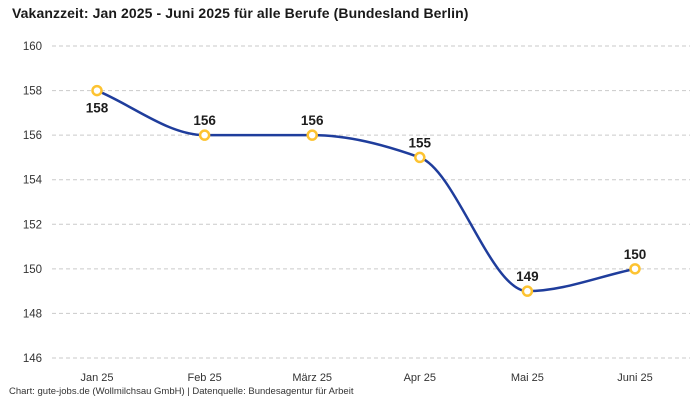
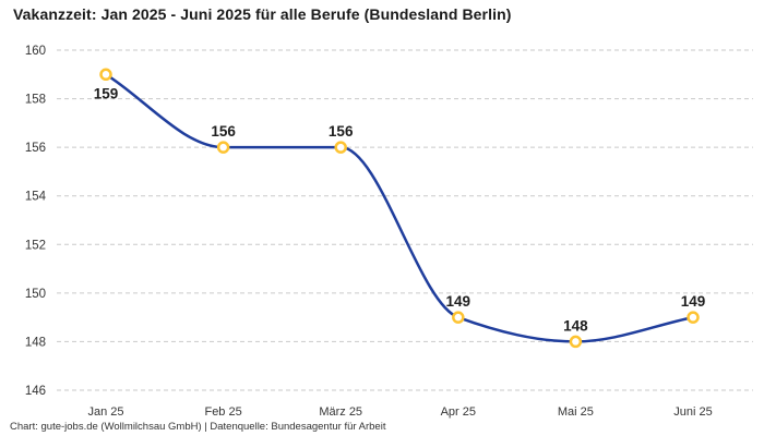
Jan 25: 158 -> 159
Apr 25: 155 -> 149
Mai 25: 149 -> 148
Juni 25: 150 -> 149
